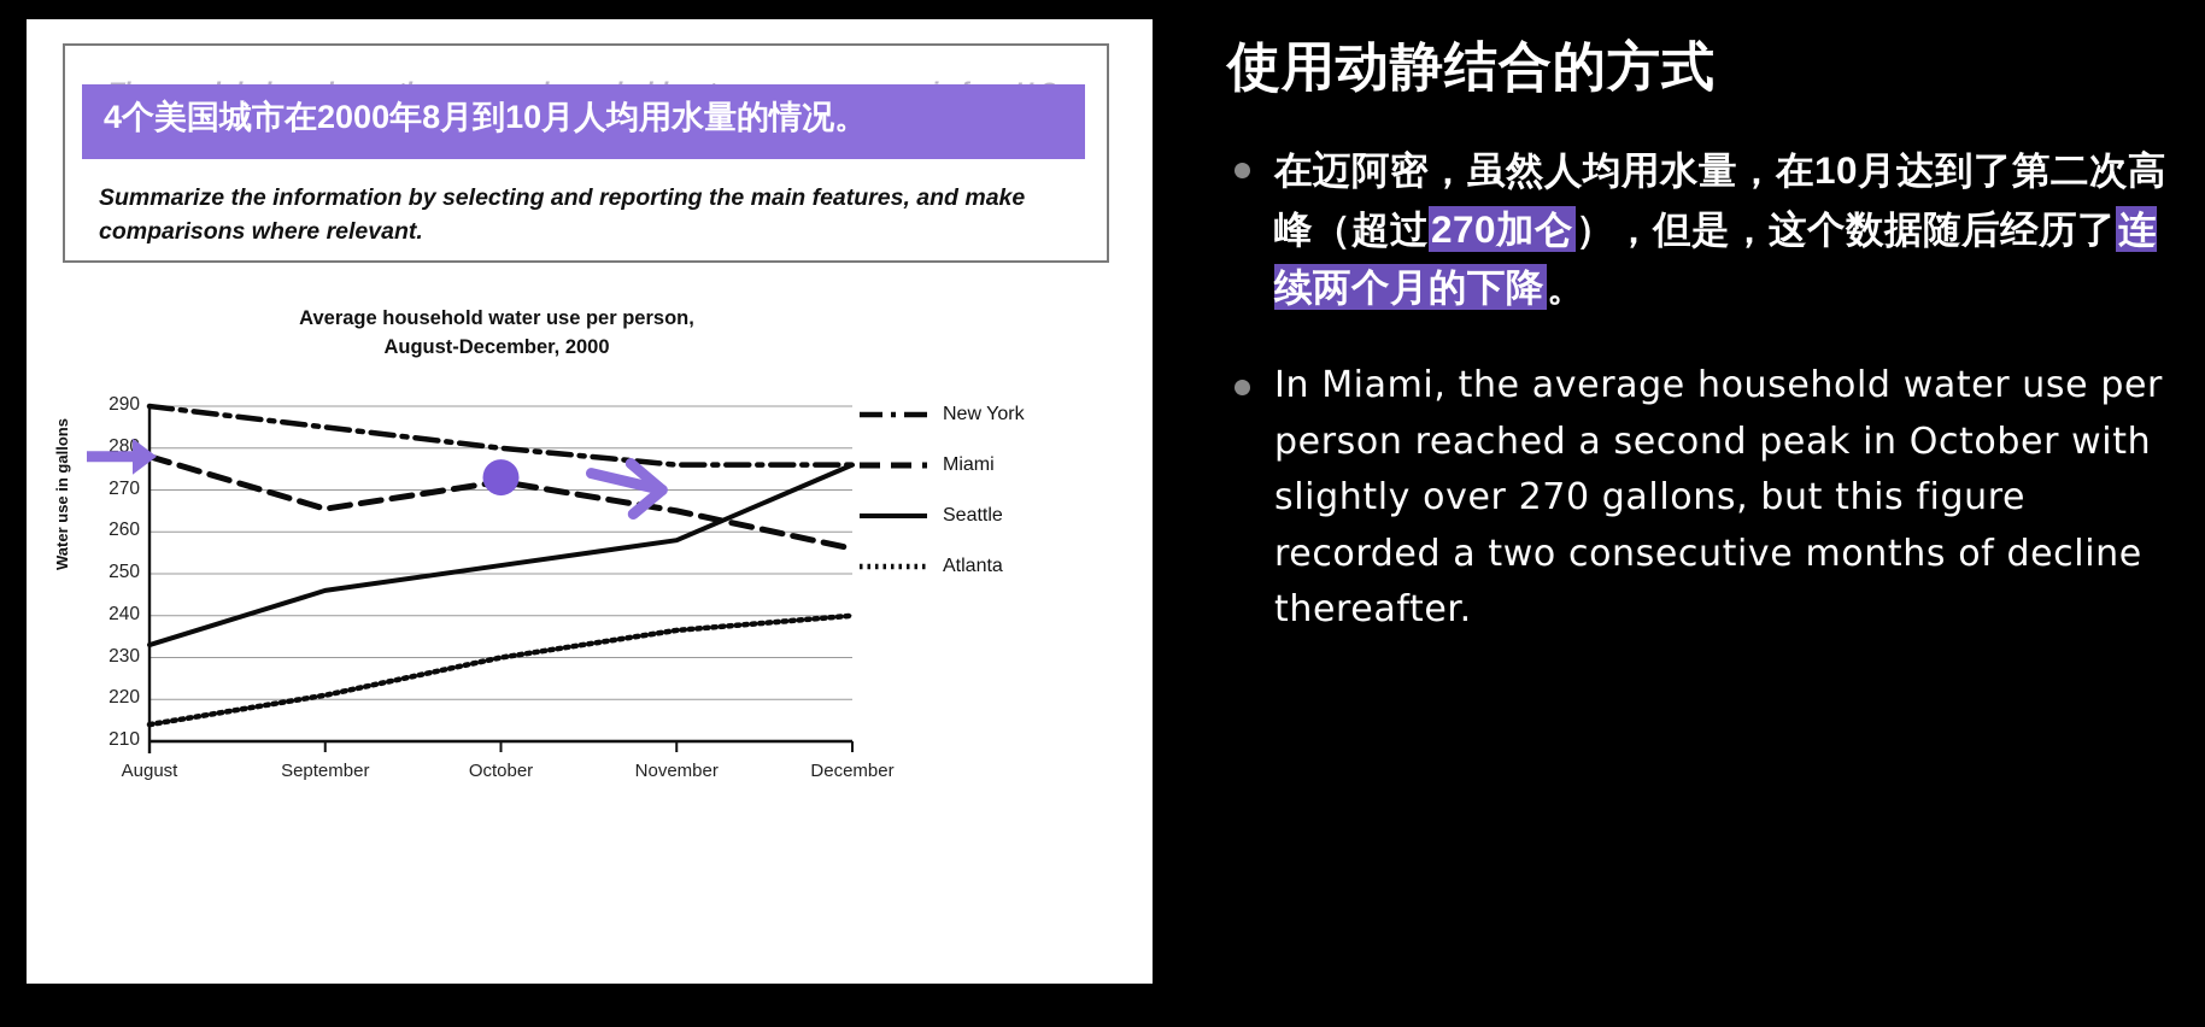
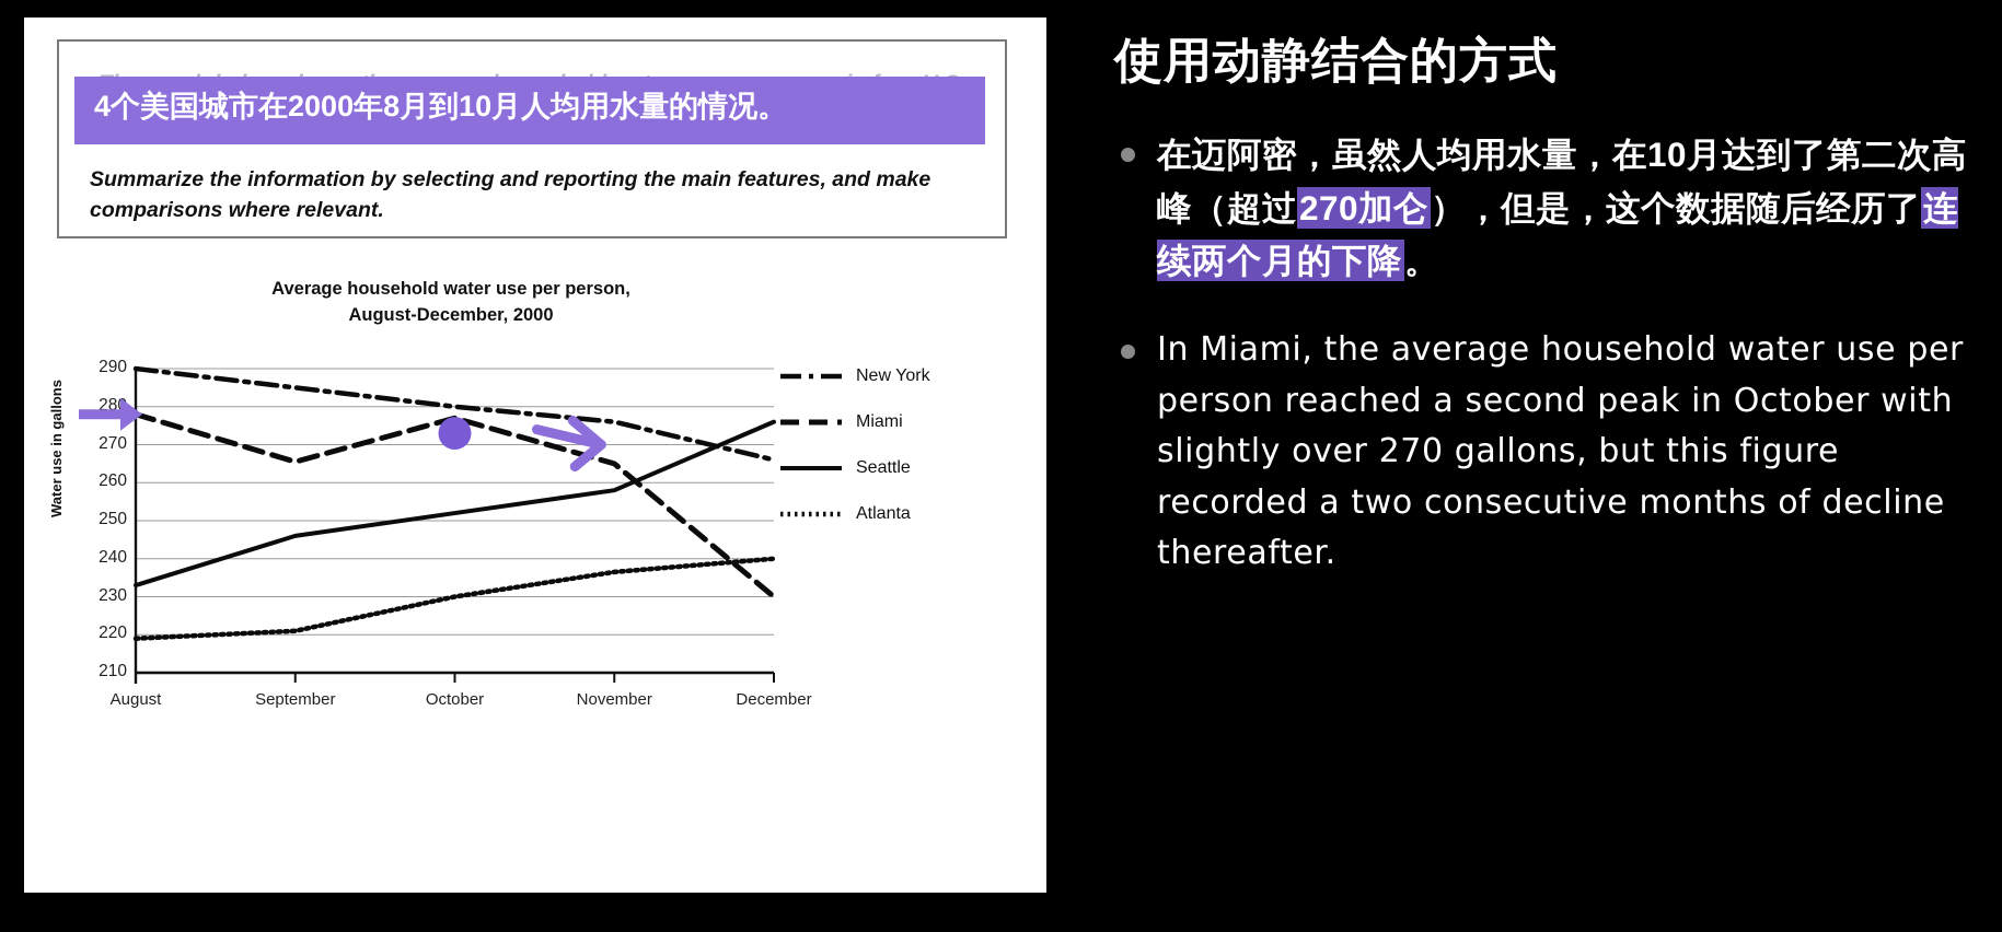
Atlanta/August: 214 -> 219
Miami/October: 272 -> 277
New York/December: 276 -> 266
Miami/December: 256 -> 230
